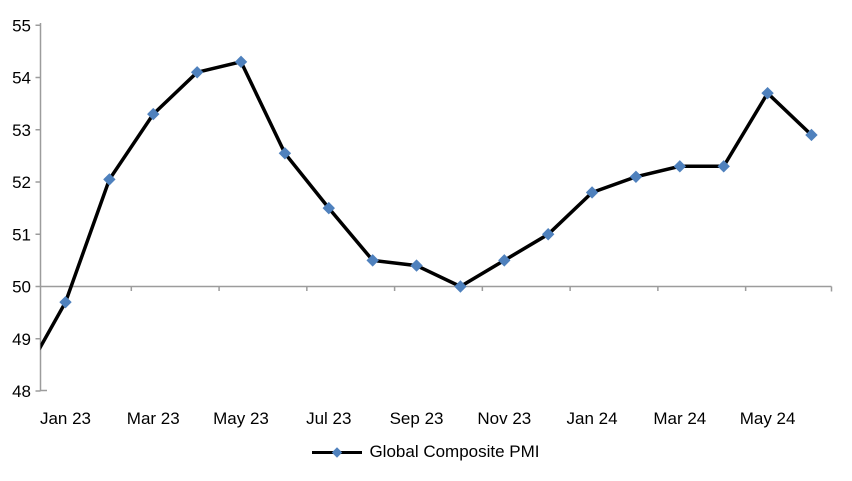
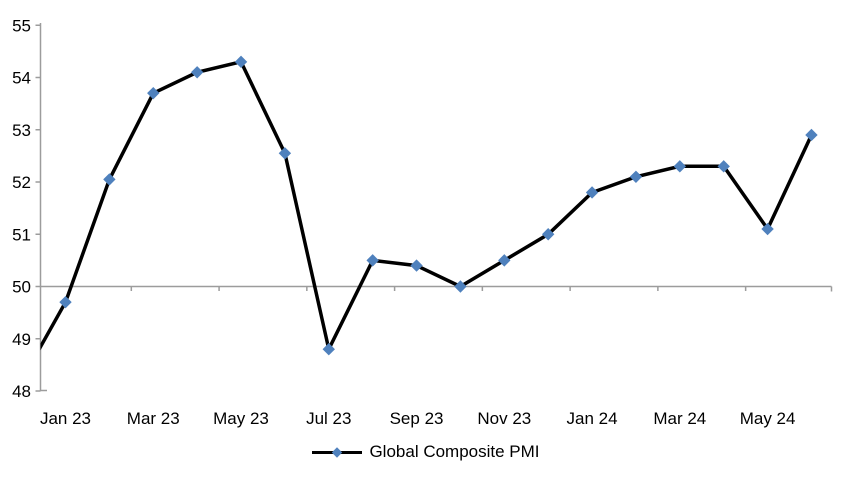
Mar 23: 53.3 -> 53.7
Jul 23: 51.5 -> 48.8
May 24: 53.7 -> 51.1
